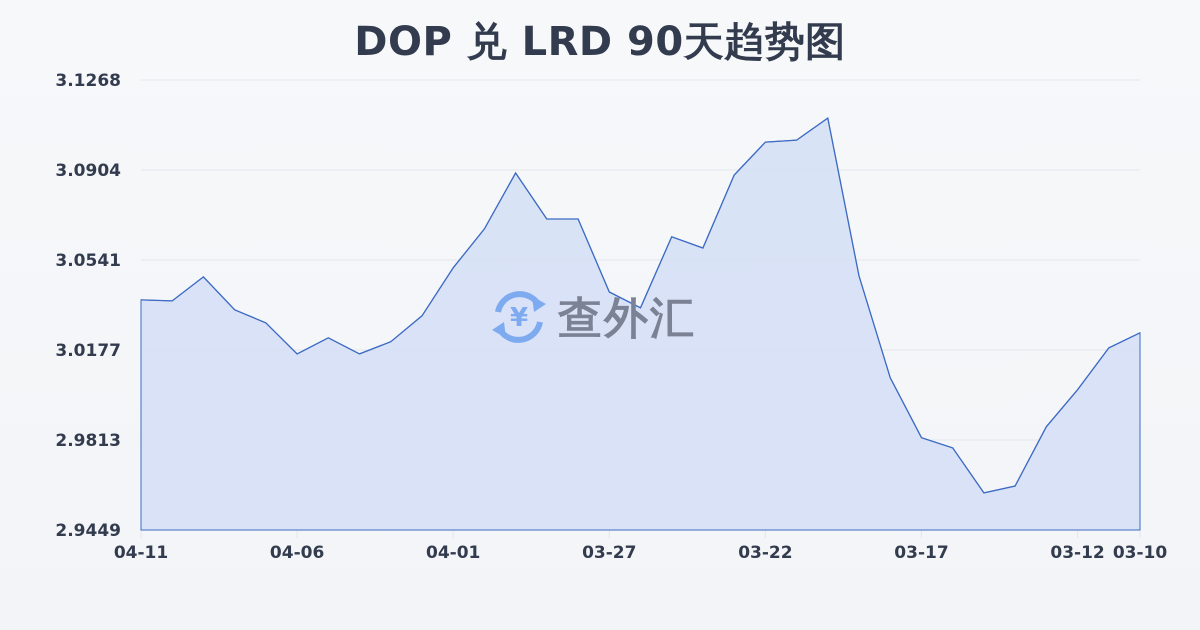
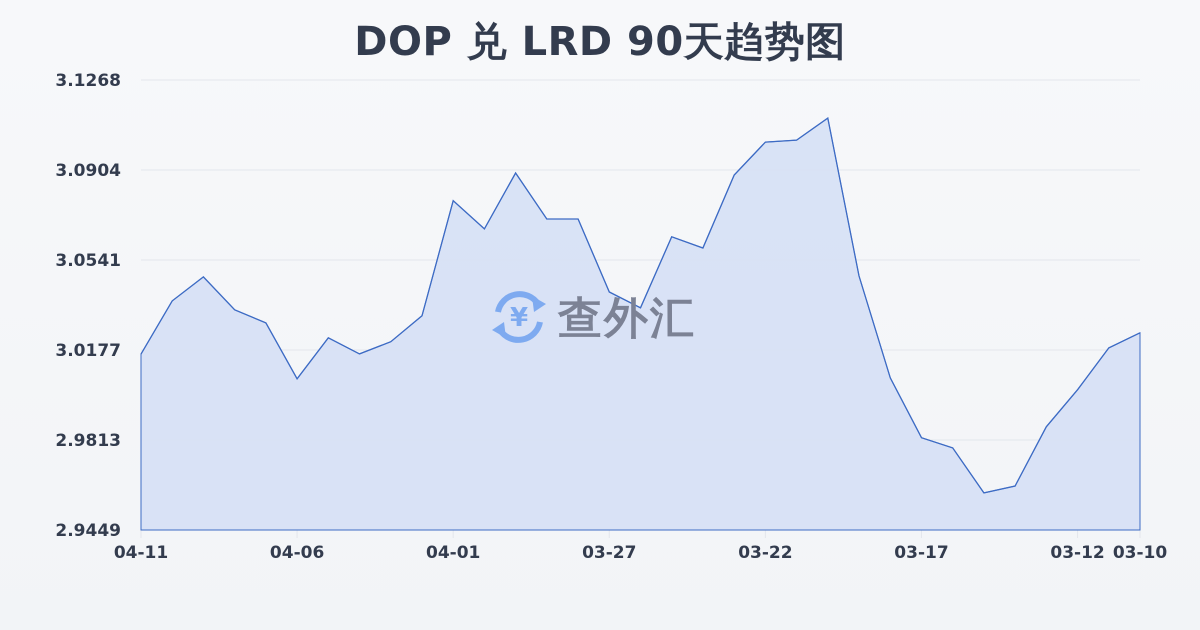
04-11: 3.038 -> 3.016
04-06: 3.016 -> 3.006
04-01: 3.051 -> 3.078
